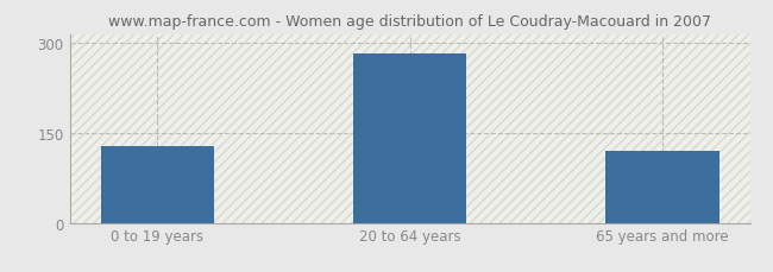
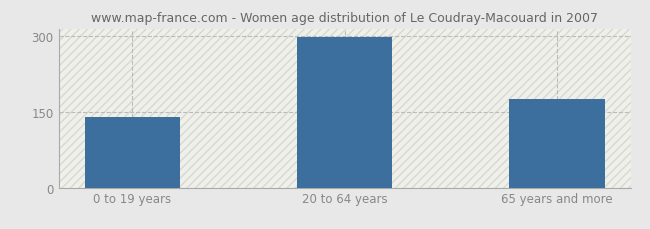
0 to 19 years: 128 -> 140
20 to 64 years: 283 -> 298
65 years and more: 120 -> 176
